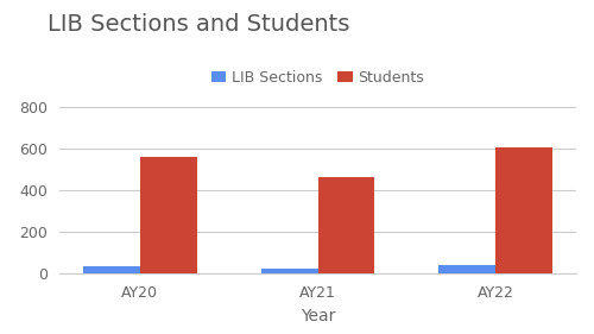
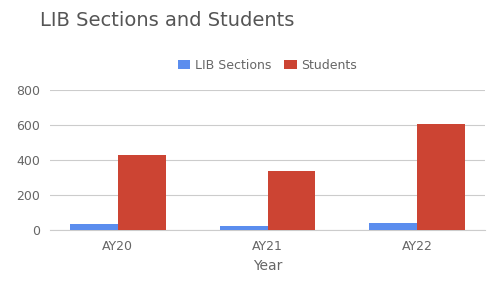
Students/AY20: 560 -> 430
Students/AY21: 460 -> 340
